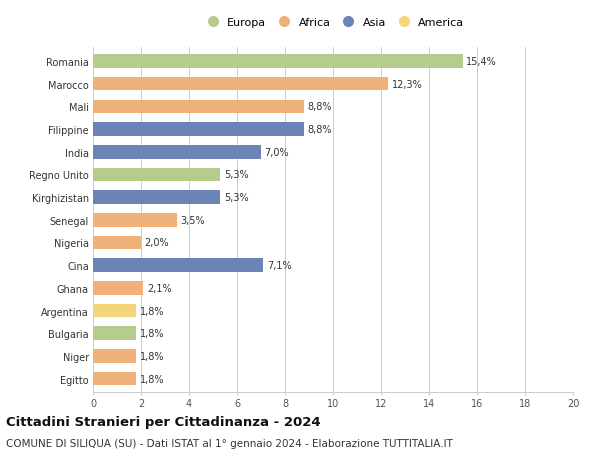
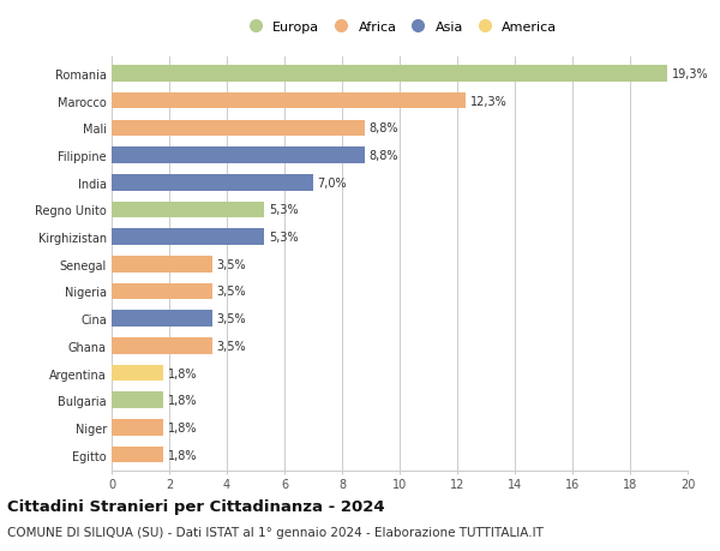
Romania: 15,4% -> 19,3%
Nigeria: 2,0% -> 3,5%
Cina: 7,1% -> 3,5%
Ghana: 2,1% -> 3,5%
